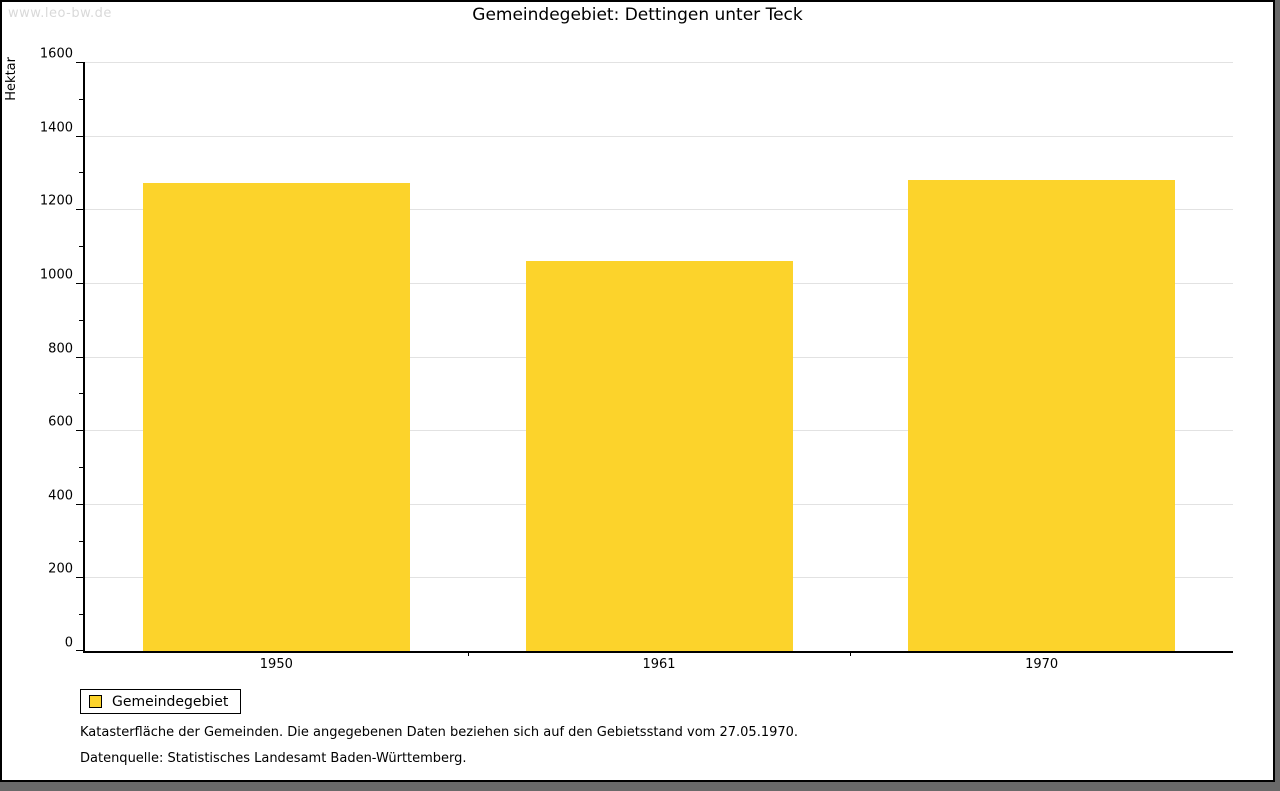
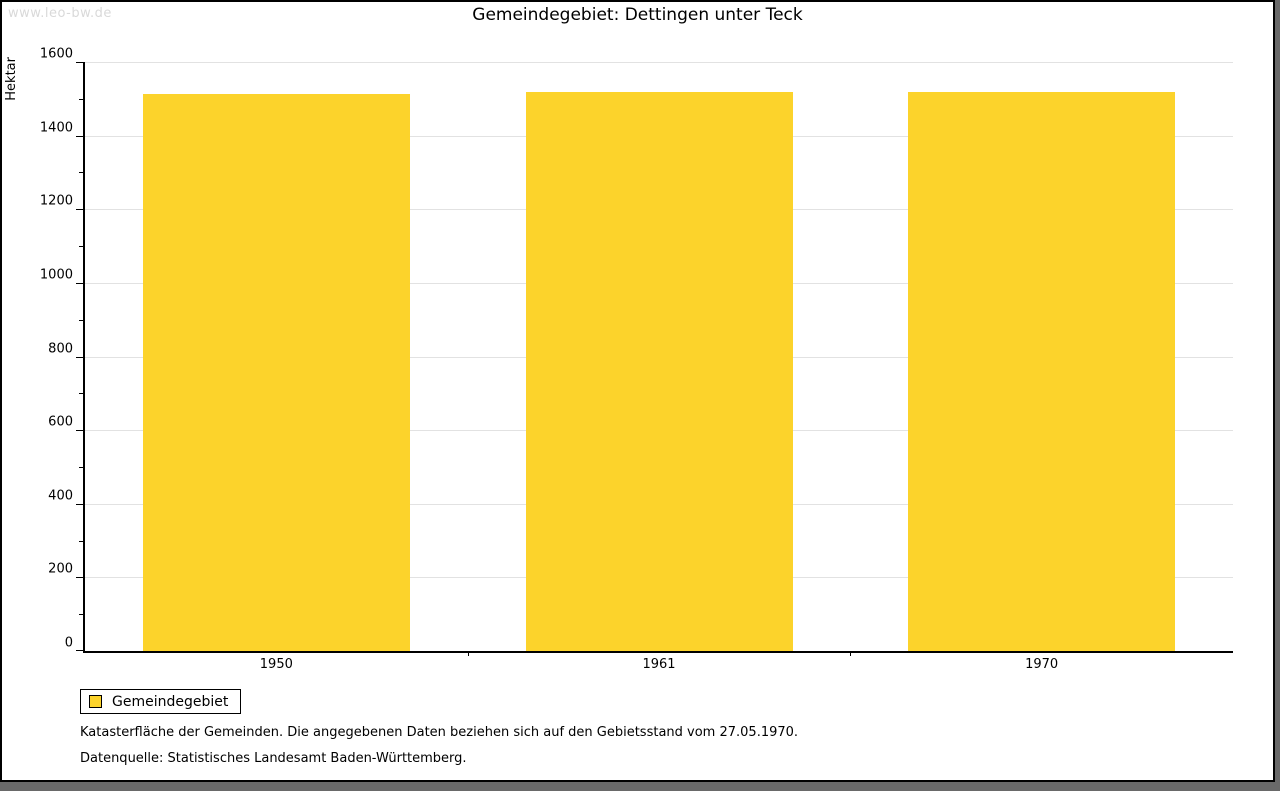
1950: 1270 -> 1510
1961: 1060 -> 1520
1970: 1280 -> 1520
